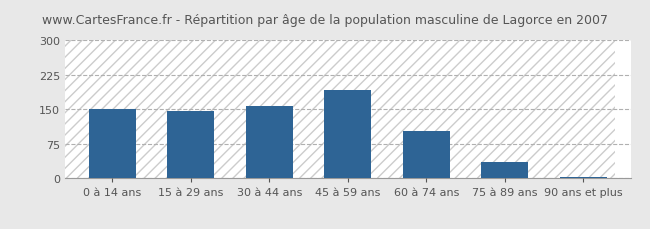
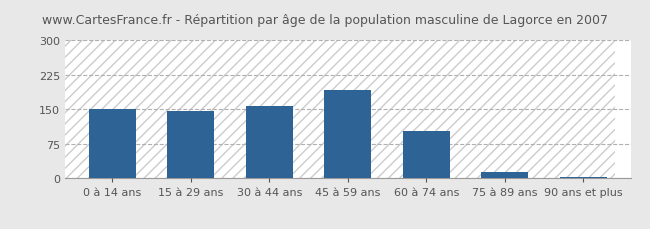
75 à 89 ans: 35 -> 15
